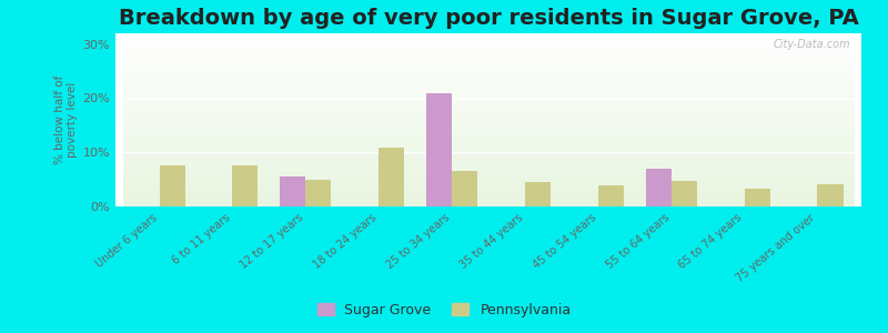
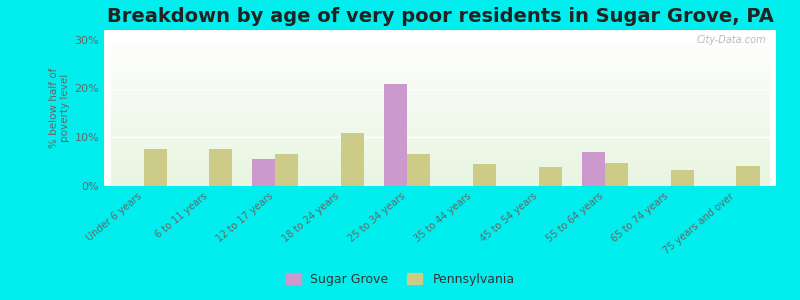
Pennsylvania/12 to 17 years: 5.0% -> 6.5%
